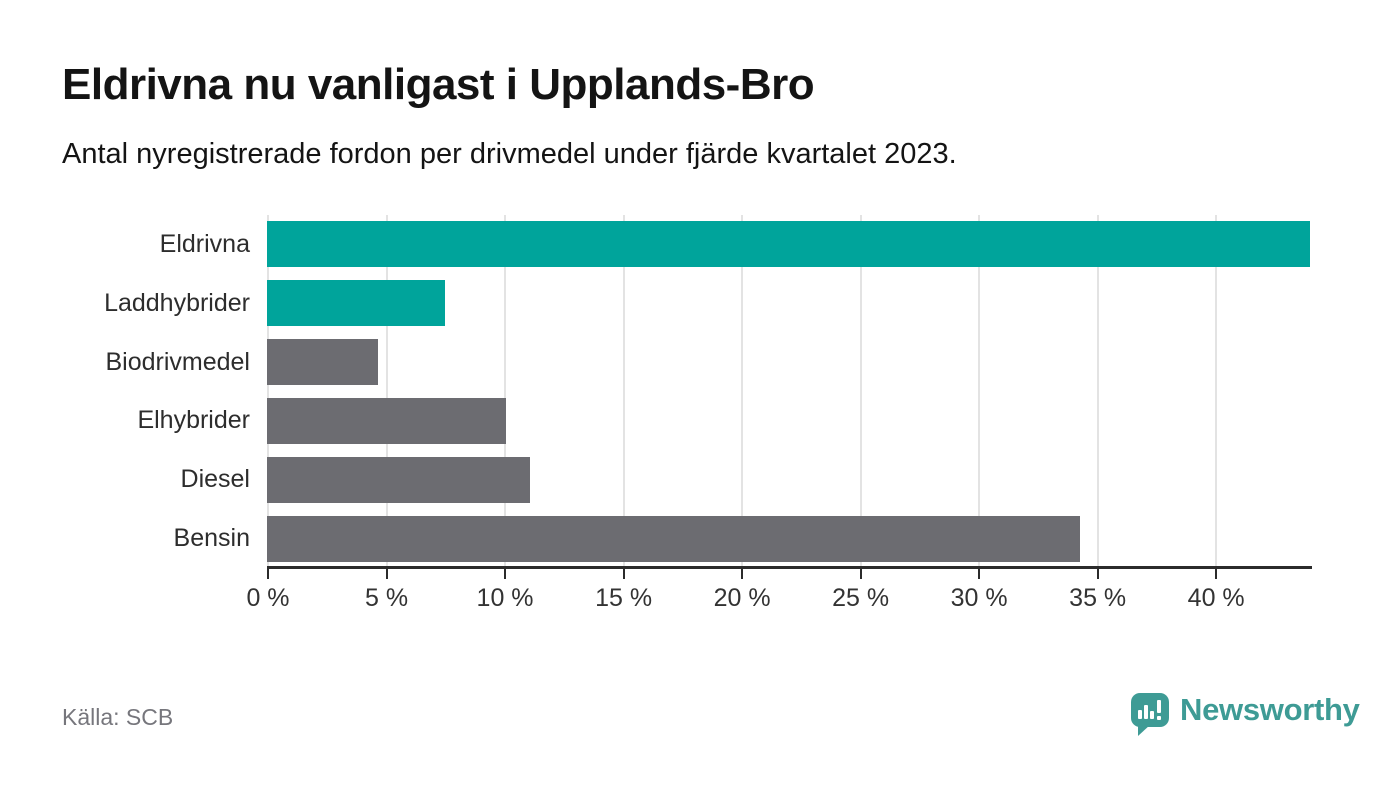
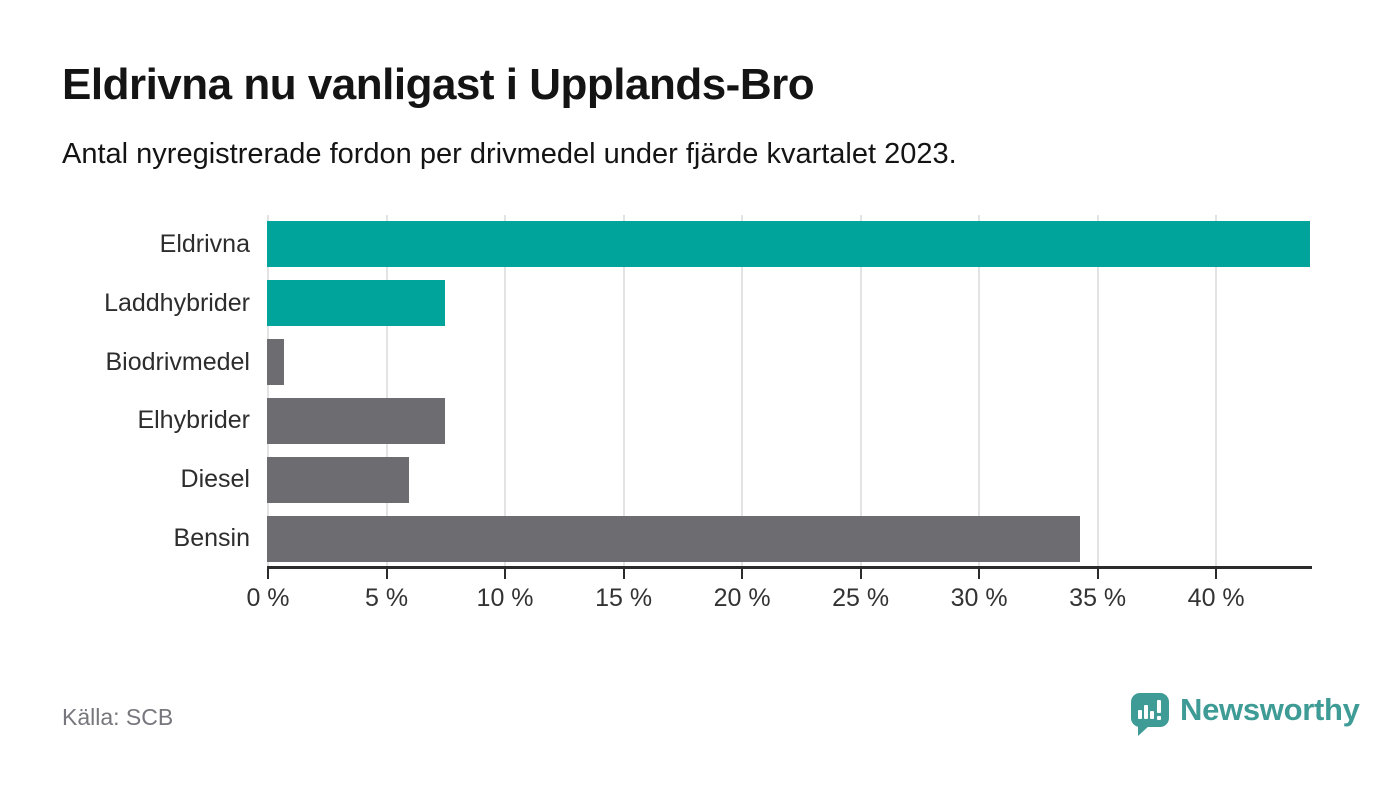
Biodrivmedel: 4.7% -> 0.7%
Elhybrider: 10.1% -> 7.5%
Diesel: 11.1% -> 6.0%
